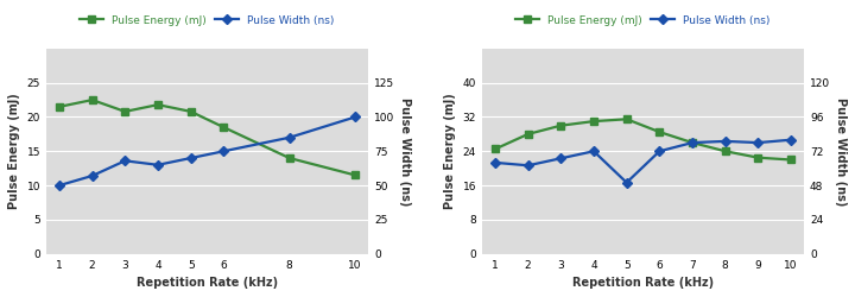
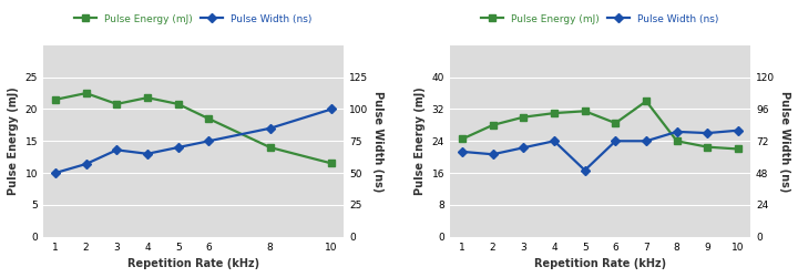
Pulse Energy (mJ)/7: 26.0 -> 34.0
Pulse Width (ns)/7: 78 -> 72
